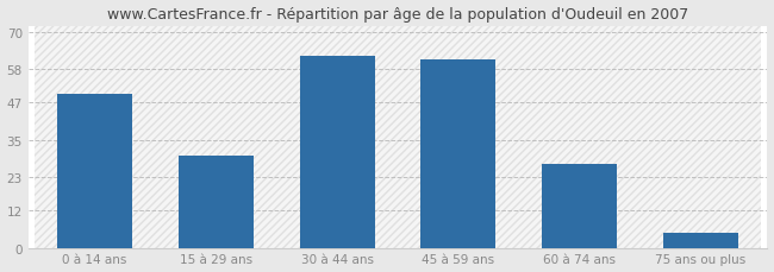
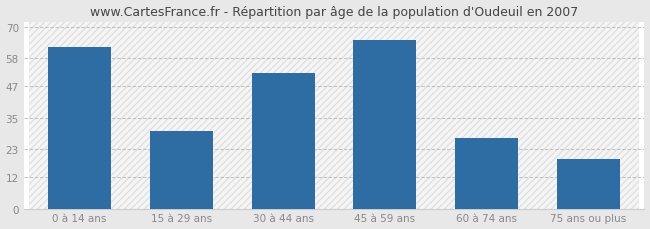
0 à 14 ans: 50 -> 62
30 à 44 ans: 62 -> 52
45 à 59 ans: 61 -> 65
75 ans ou plus: 5 -> 19
